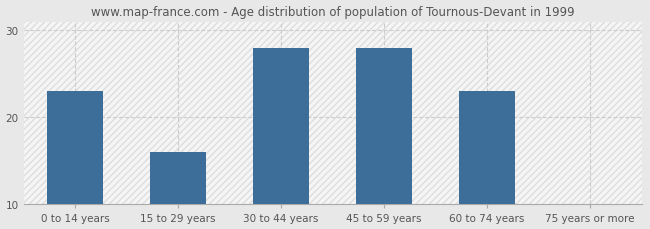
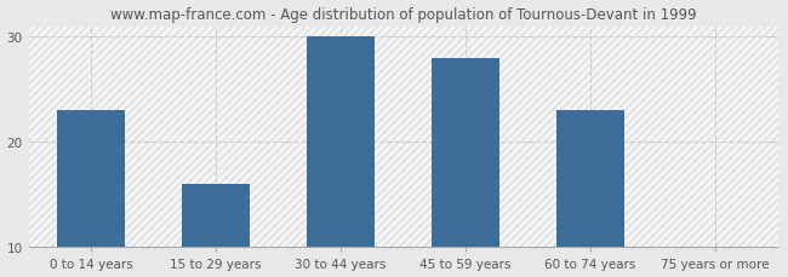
30 to 44 years: 28 -> 30
